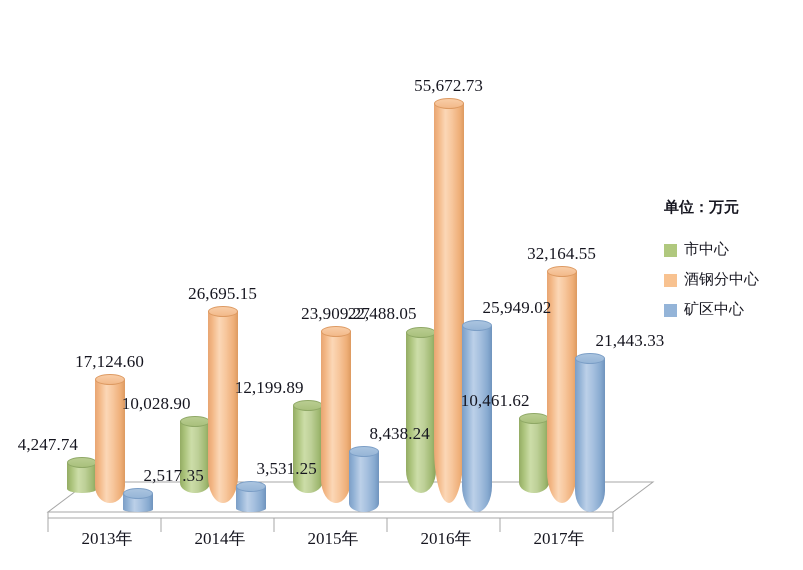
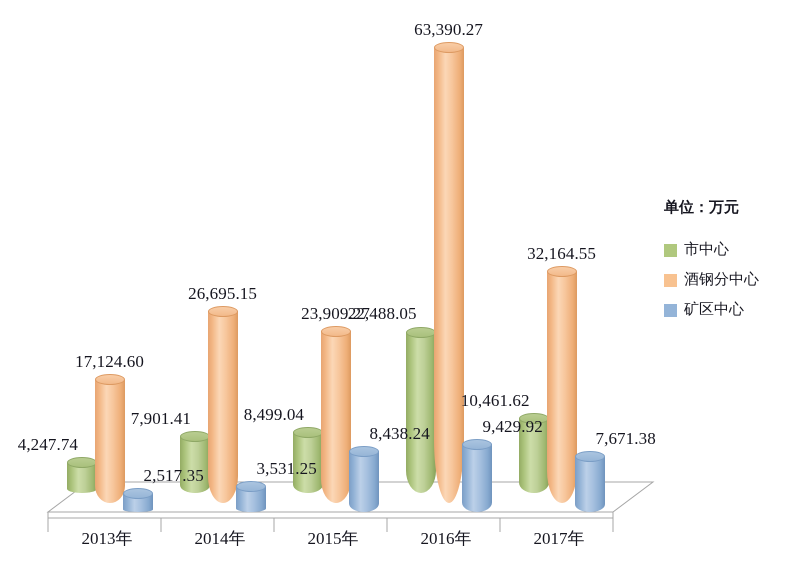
市中心/2014年: 10,028.90 -> 7,901.41
市中心/2015年: 12,199.89 -> 8,499.04
酒钢分中心/2016年: 55,672.73 -> 63,390.27
矿区中心/2016年: 25,949.02 -> 9,429.92
矿区中心/2017年: 21,443.33 -> 7,671.38
